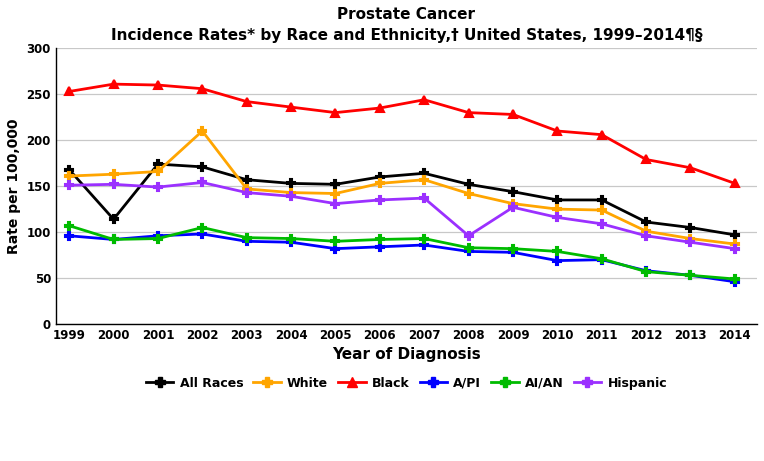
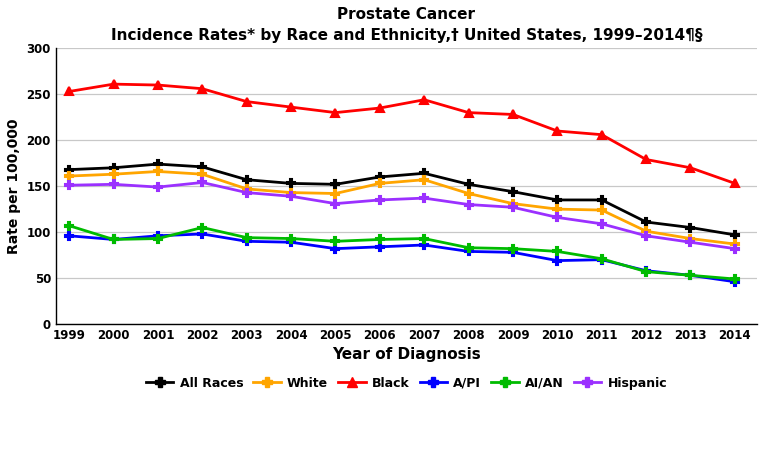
All Races/2000: 114 -> 170
White/2002: 210 -> 163
Hispanic/2008: 96 -> 130
